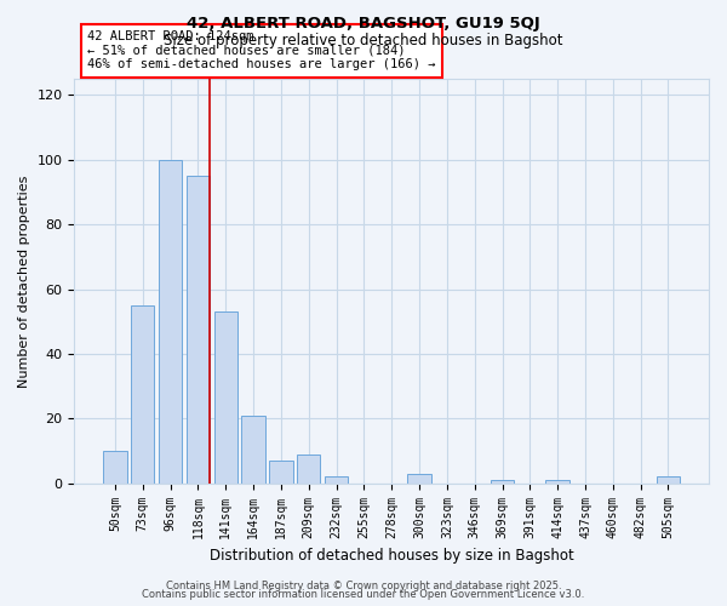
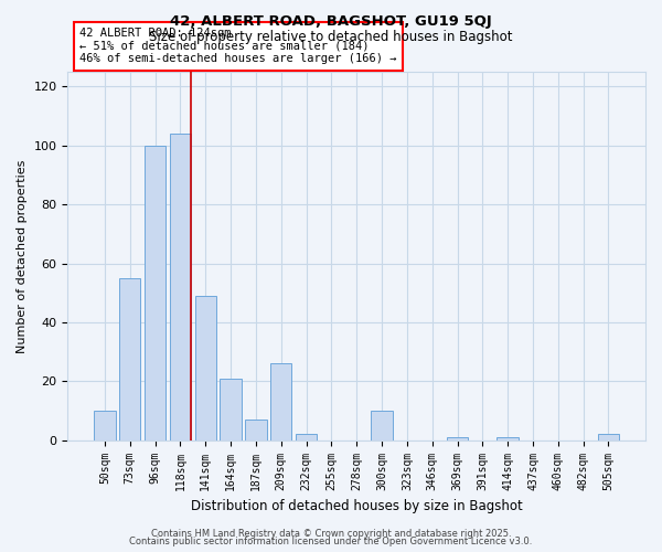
118sqm: 95 -> 104
141sqm: 53 -> 49
209sqm: 9 -> 26
300sqm: 3 -> 10
